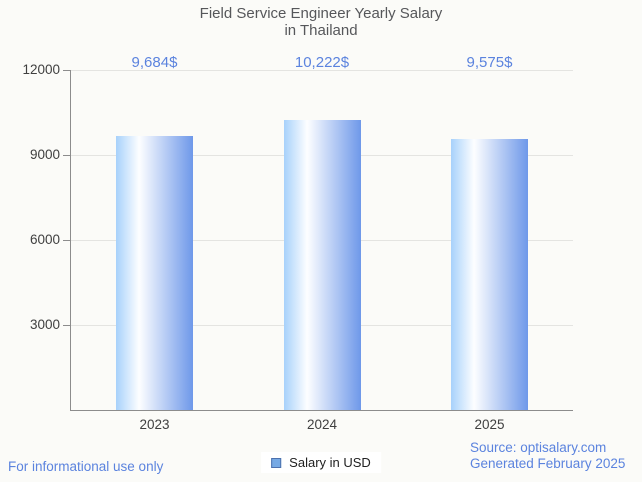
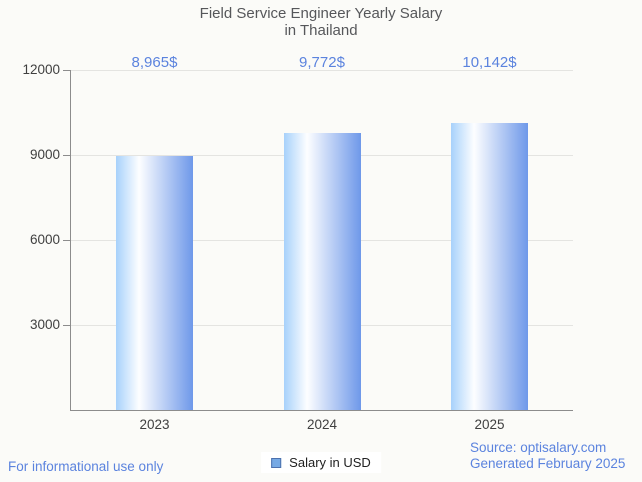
2023: 9,684 -> 8,965
2024: 10,222 -> 9,772
2025: 9,575 -> 10,142
